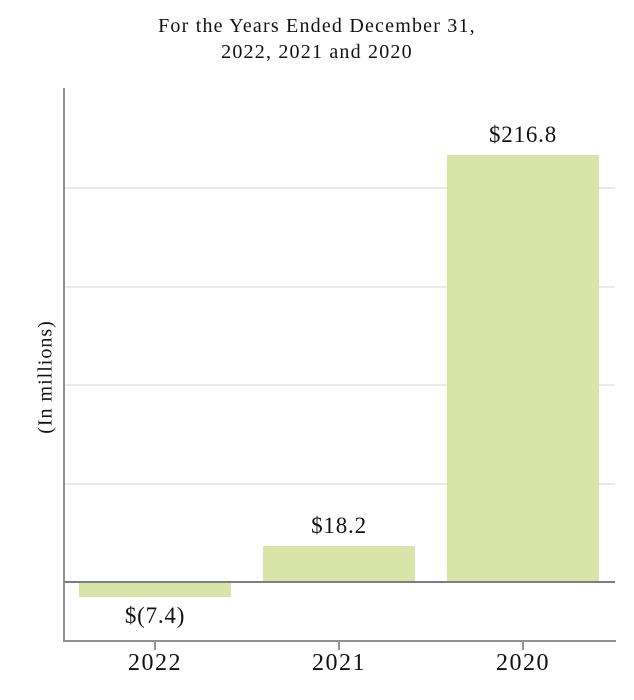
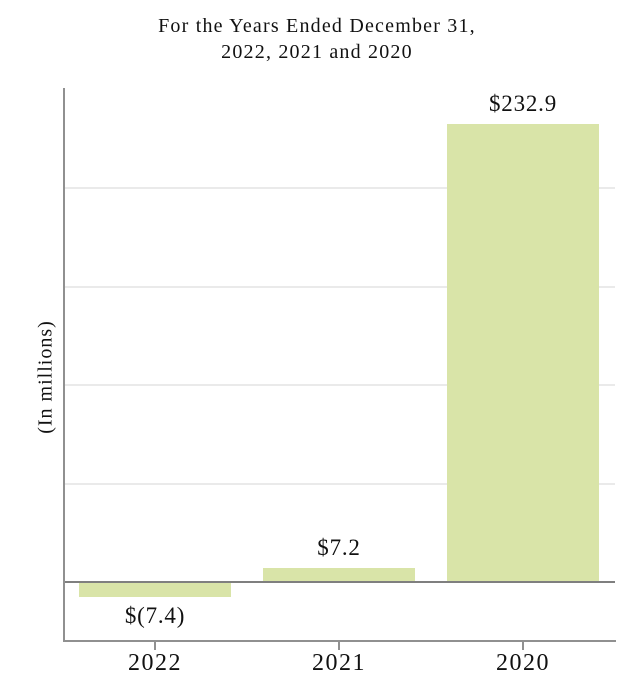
2021: $18.2 -> $7.2
2020: $216.8 -> $232.9
